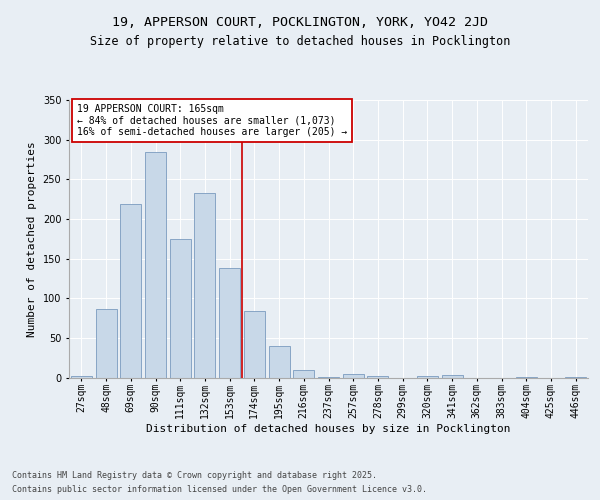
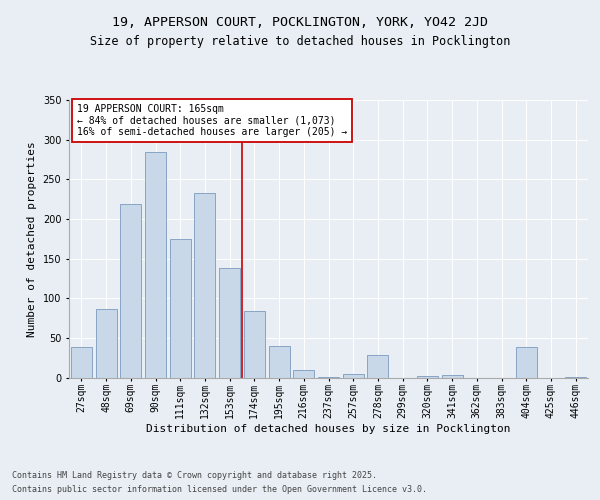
27sqm: 2 -> 38
278sqm: 2 -> 28
404sqm: 1 -> 38
